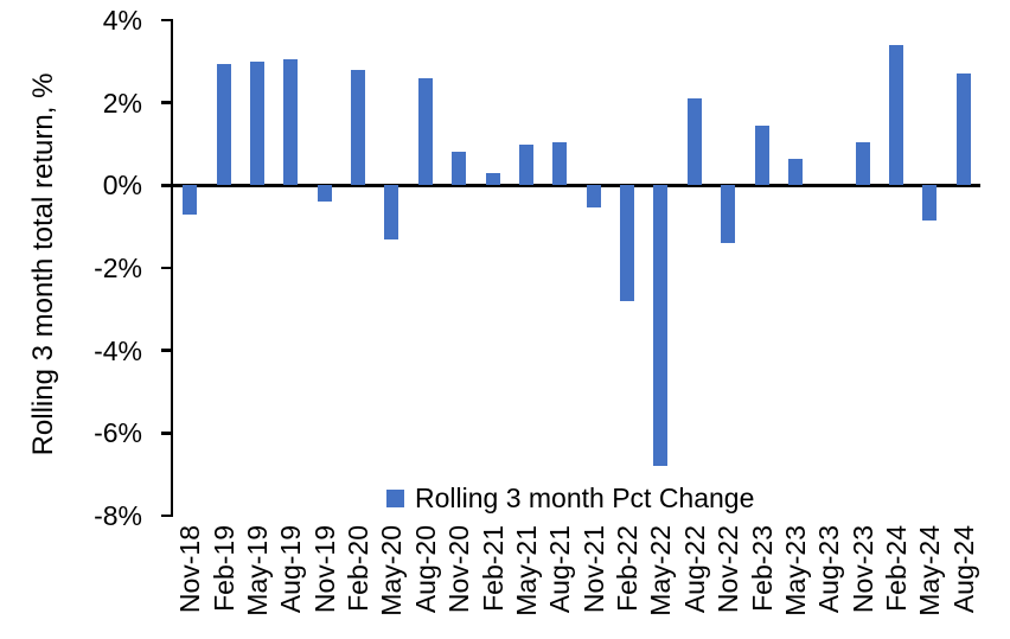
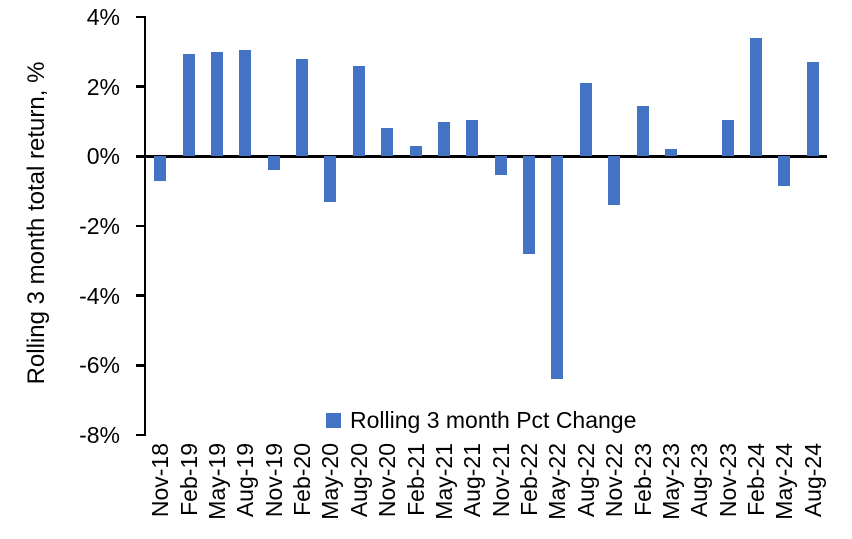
May-22: -6.8% -> -6.4%
May-23: 0.7% -> 0.2%
